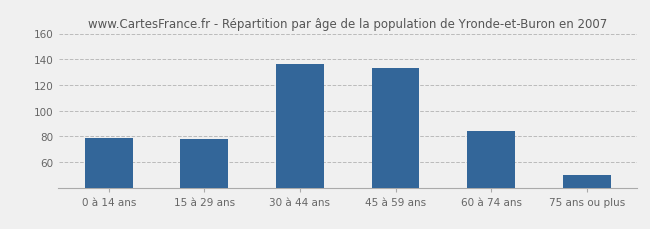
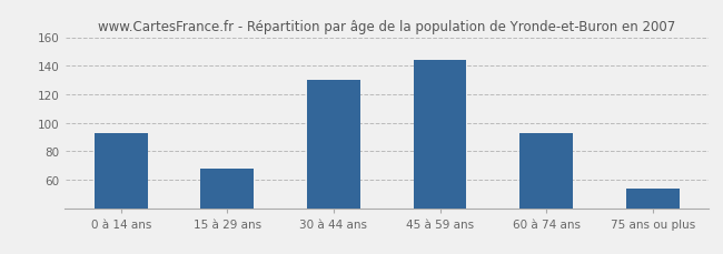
0 à 14 ans: 79 -> 93
15 à 29 ans: 78 -> 68
30 à 44 ans: 136 -> 130
45 à 59 ans: 133 -> 144
60 à 74 ans: 84 -> 93
75 ans ou plus: 50 -> 54
